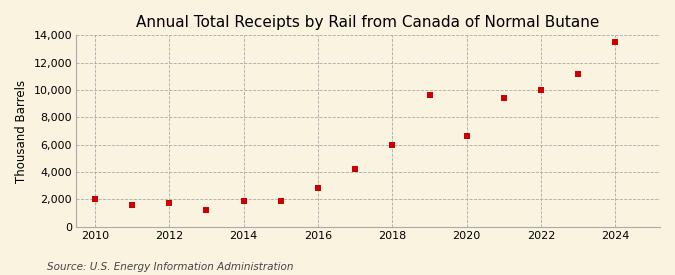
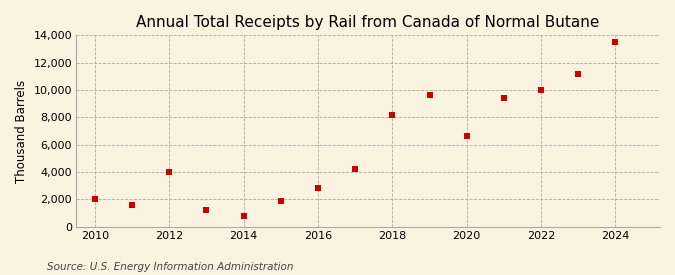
2012: 1,800 -> 4,000
2014: 1,900 -> 800
2018: 6,000 -> 8,200
